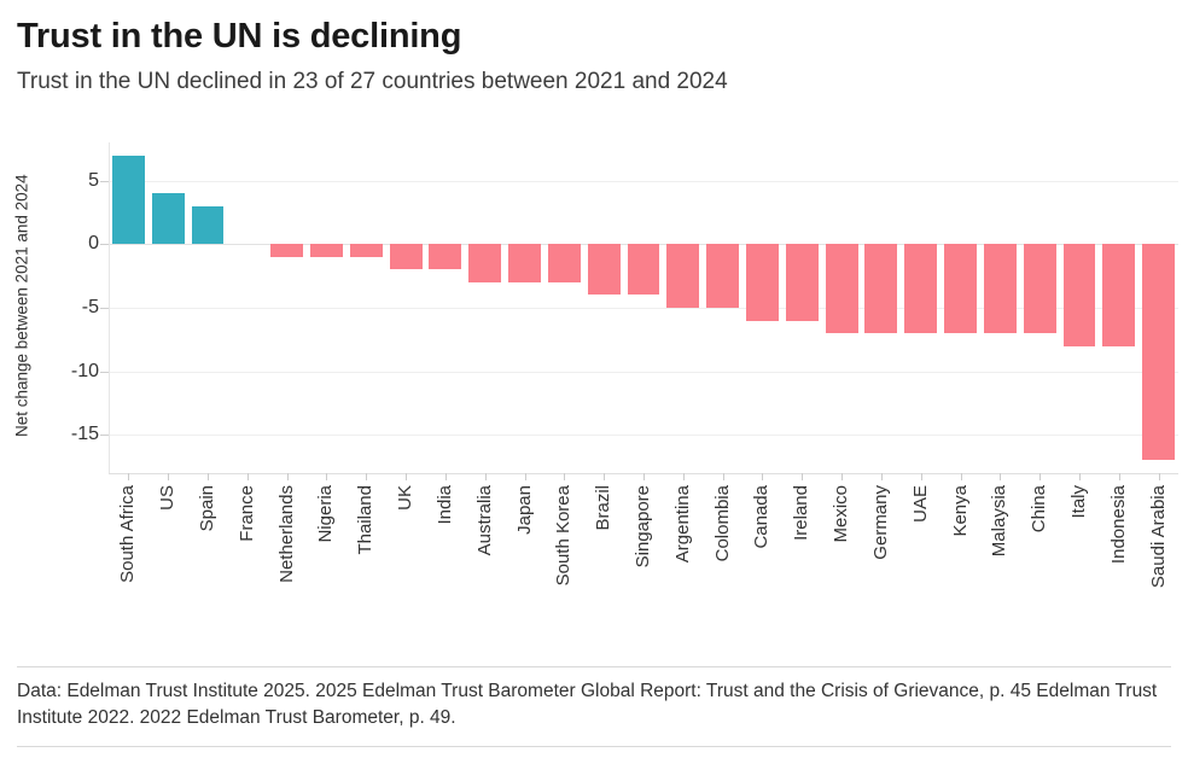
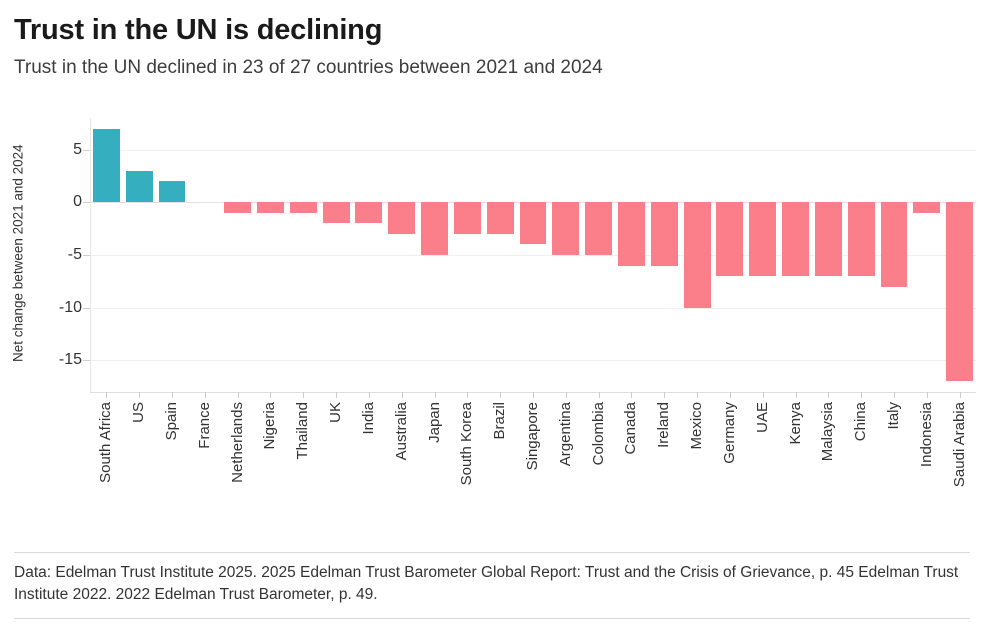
US: 4 -> 3
Spain: 3 -> 2
Japan: -3 -> -5
Brazil: -4 -> -3
Mexico: -7 -> -10
Indonesia: -8 -> -1
